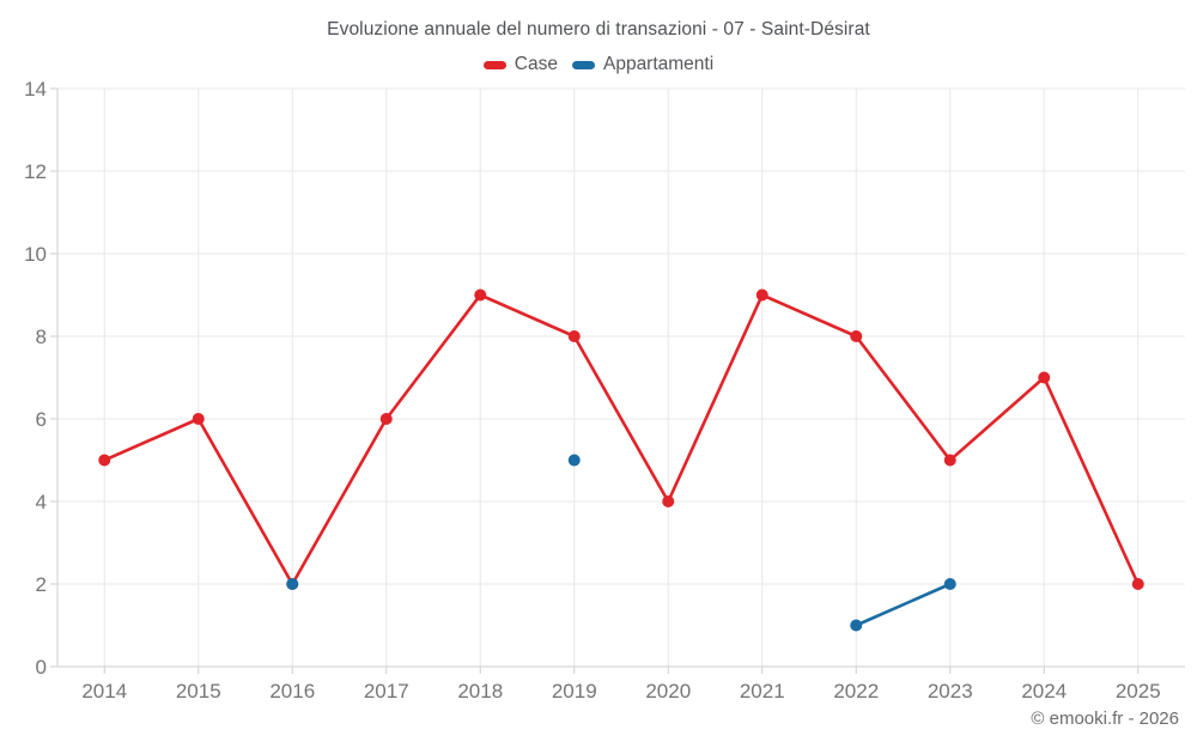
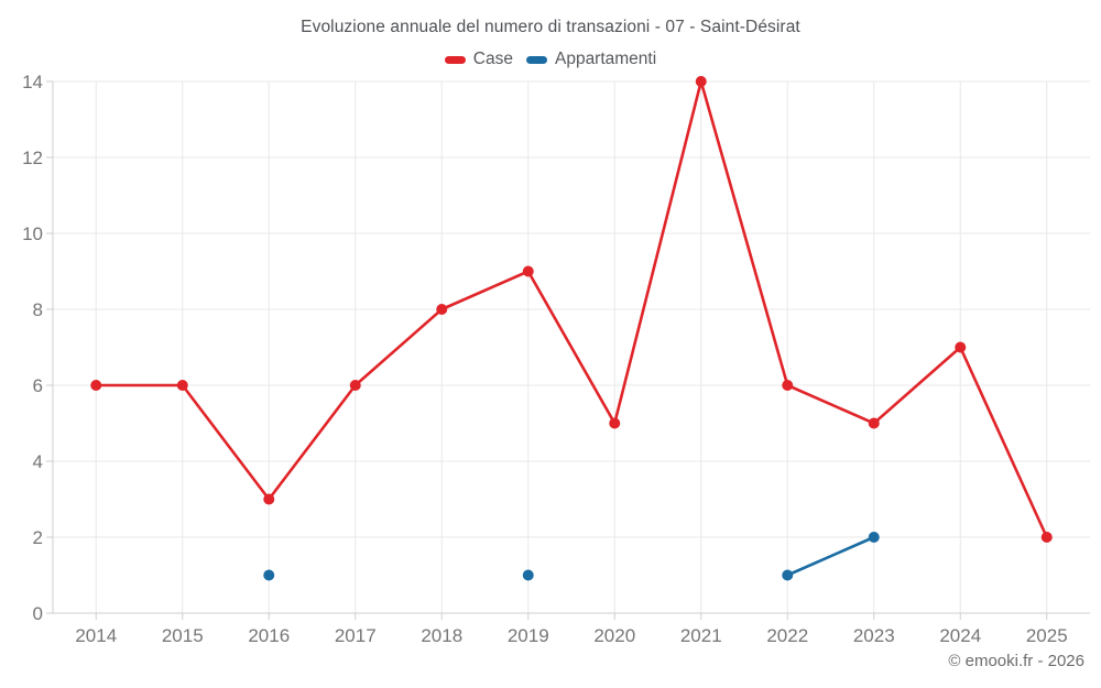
Case/2014: 5 -> 6
Case/2016: 2 -> 3
Appartamenti/2016: 2 -> 1
Case/2018: 9 -> 8
Case/2019: 8 -> 9
Appartamenti/2019: 5 -> 1
Case/2020: 4 -> 5
Case/2021: 9 -> 14
Case/2022: 8 -> 6
